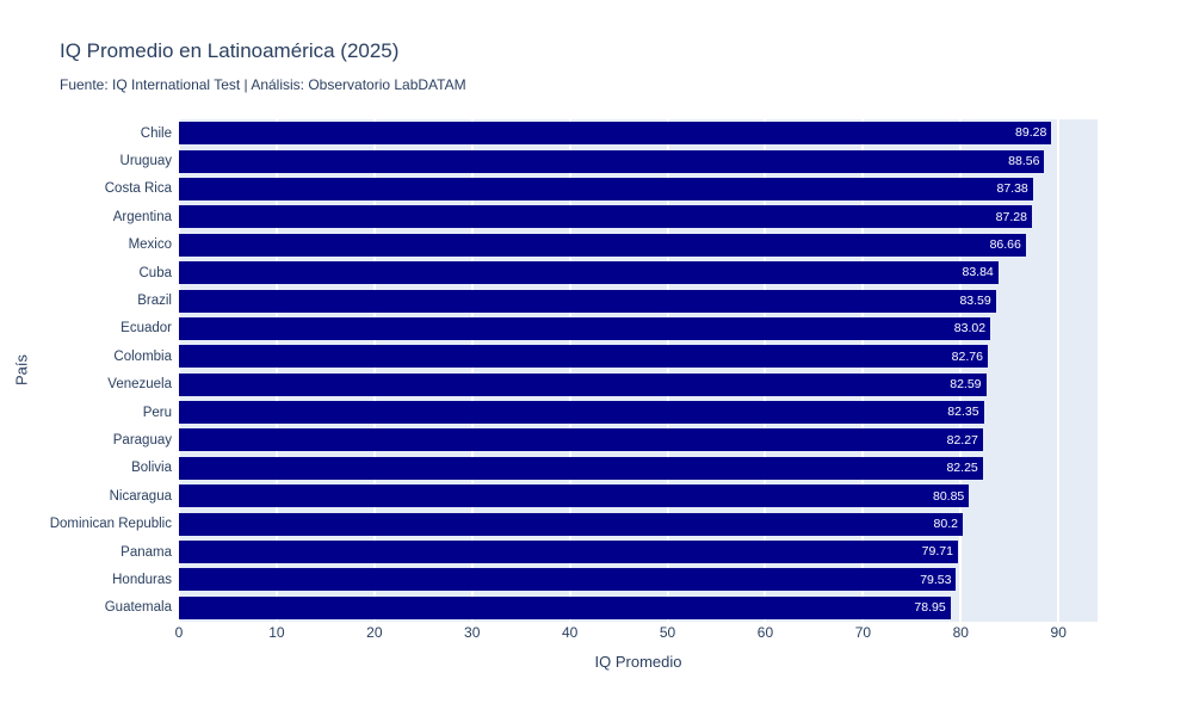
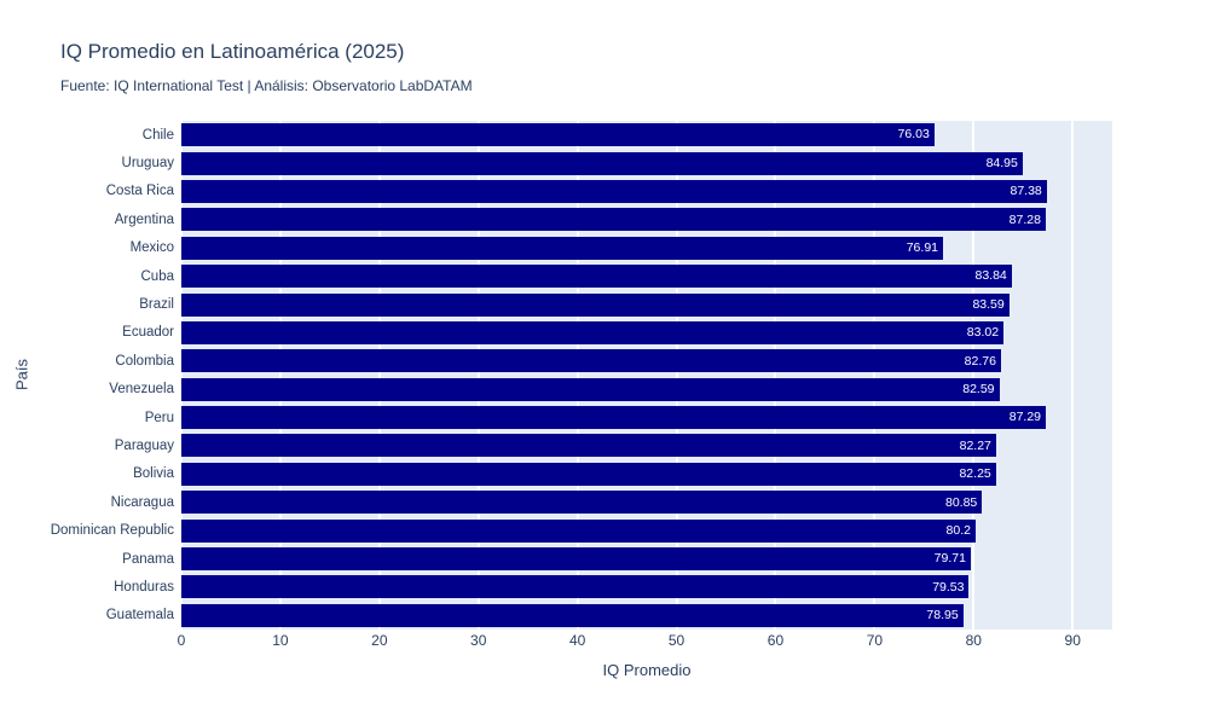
Chile: 89.28 -> 76.03
Uruguay: 88.56 -> 84.95
Mexico: 86.66 -> 76.91
Peru: 82.35 -> 87.29
